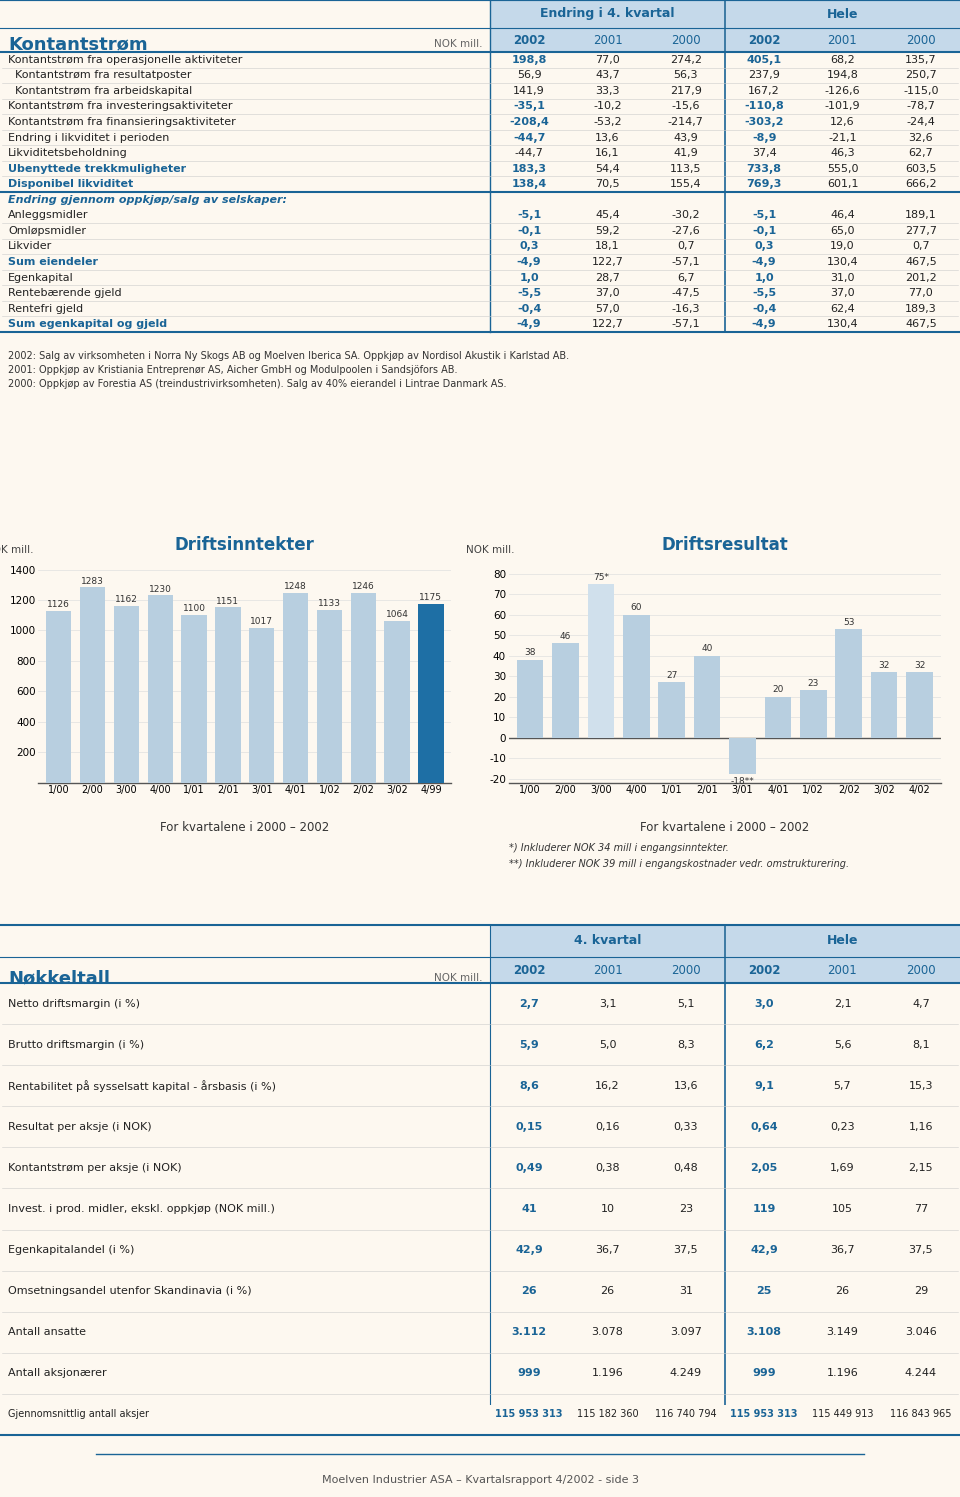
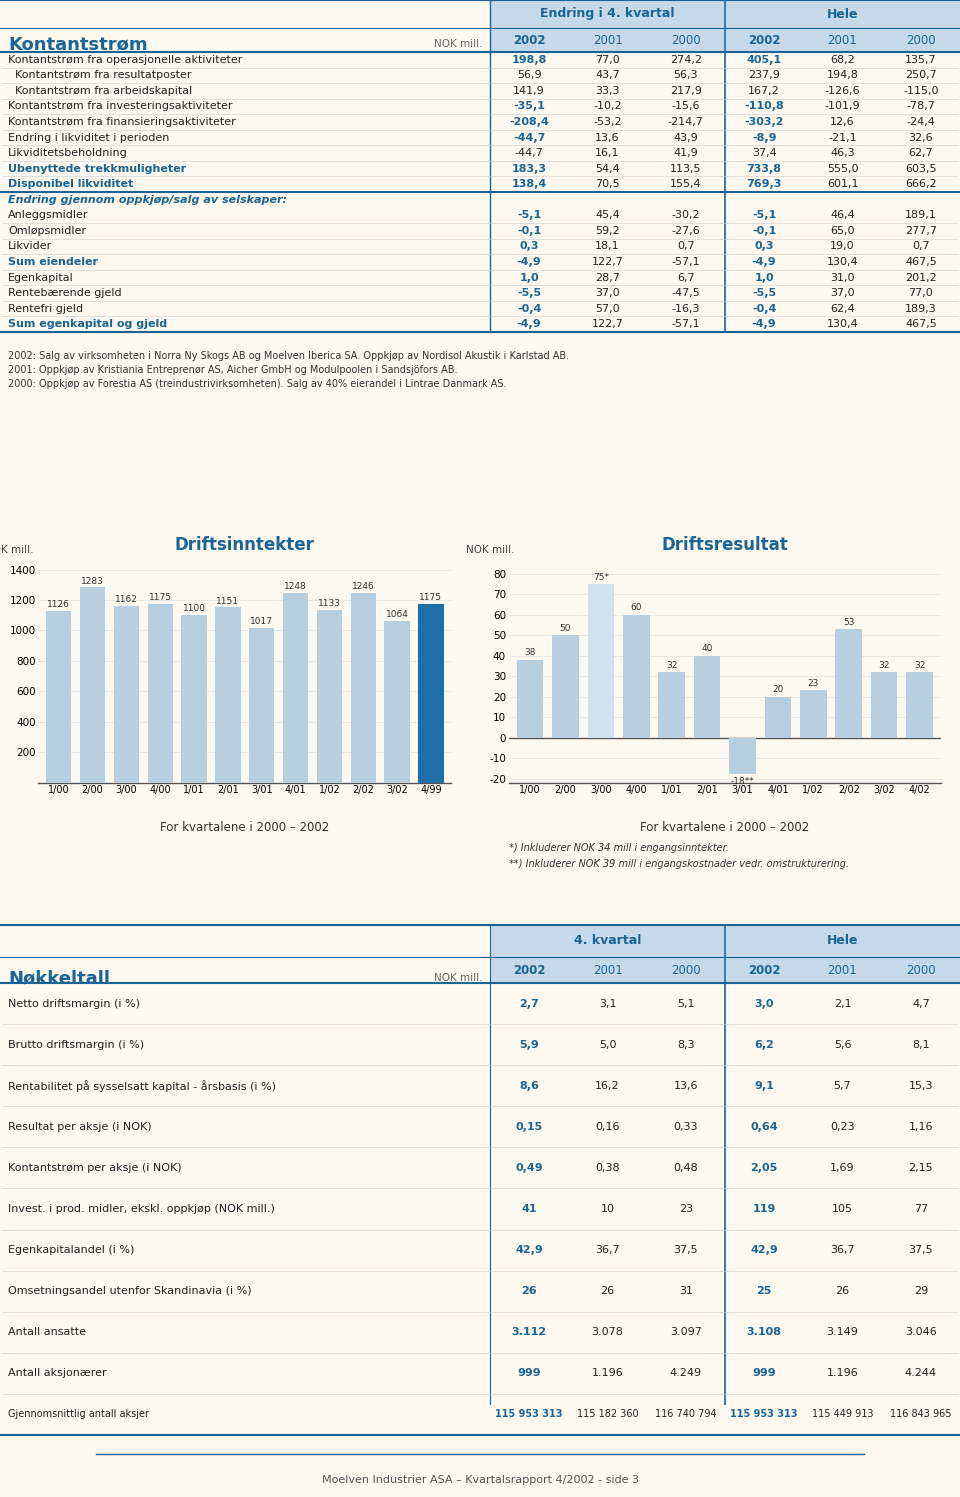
Driftsinntekter/4/00: 1230 -> 1175
Driftsresultat/2/00: 46 -> 50
Driftsresultat/1/01: 27 -> 32
